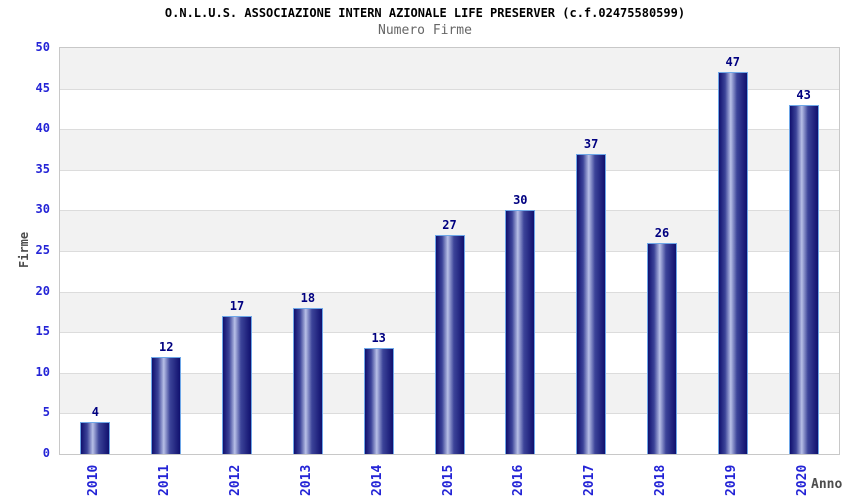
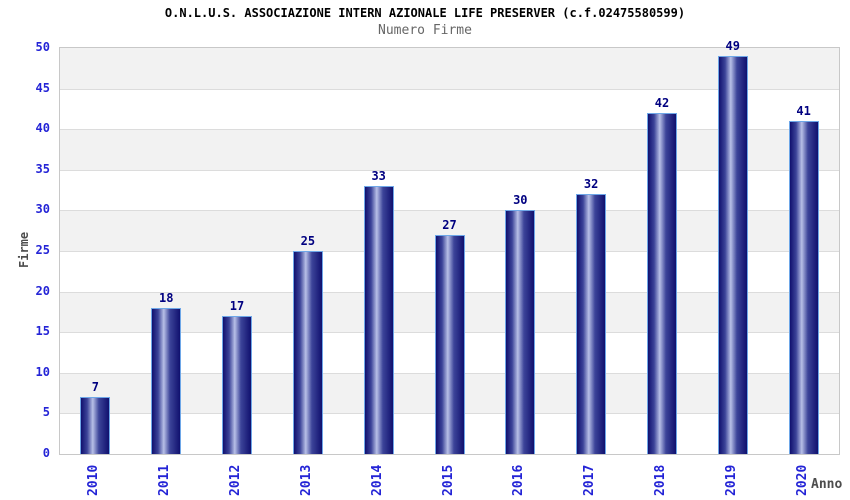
2010: 4 -> 7
2011: 12 -> 18
2013: 18 -> 25
2014: 13 -> 33
2017: 37 -> 32
2018: 26 -> 42
2019: 47 -> 49
2020: 43 -> 41
